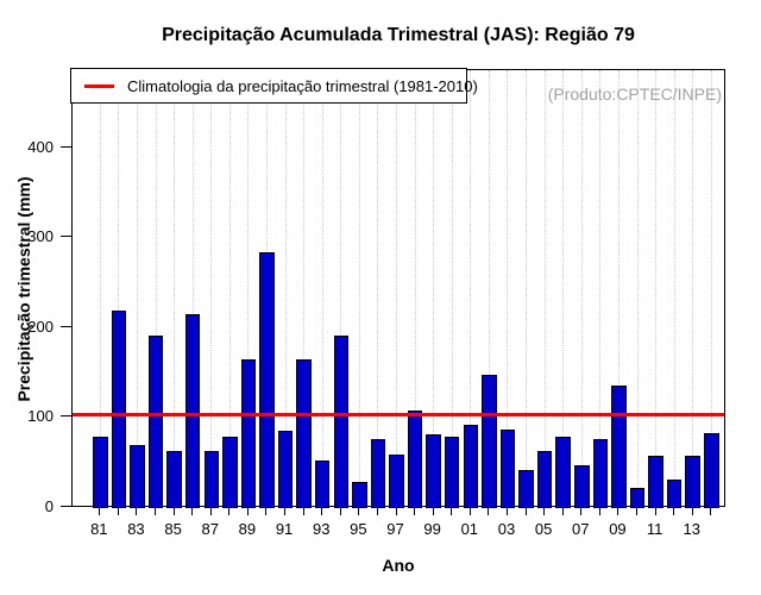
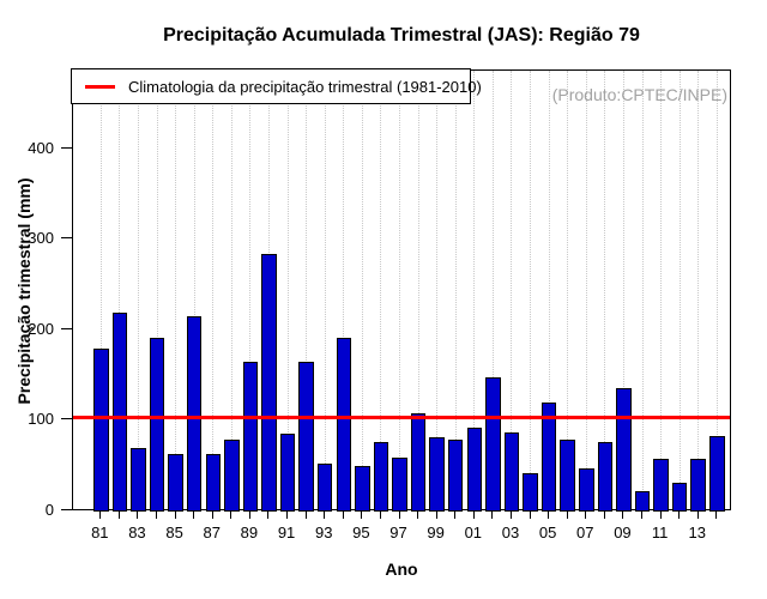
81: 80 -> 180
95: 30 -> 50
05: 60 -> 120
